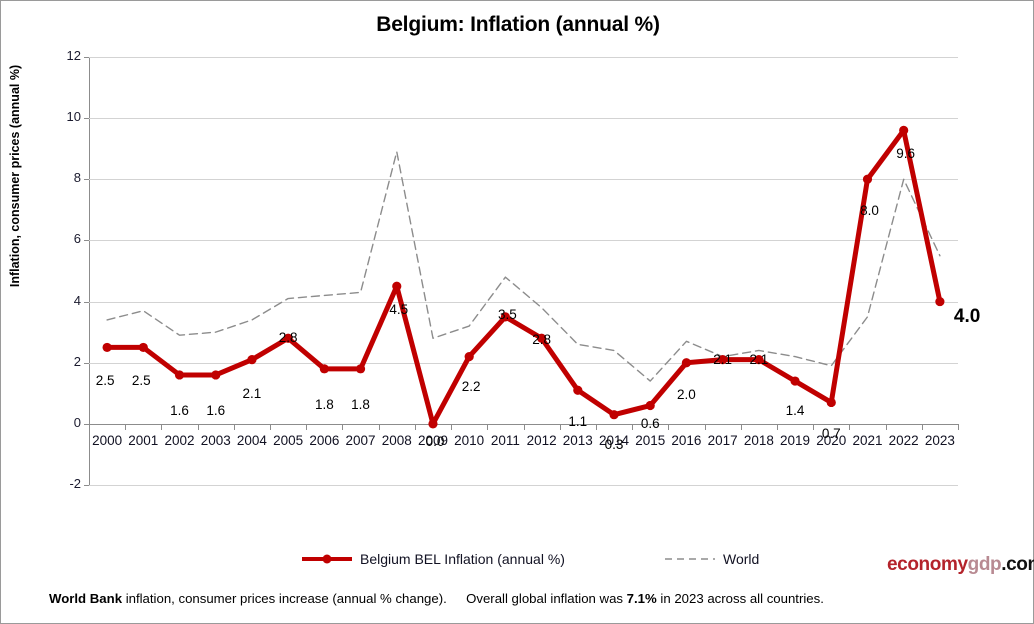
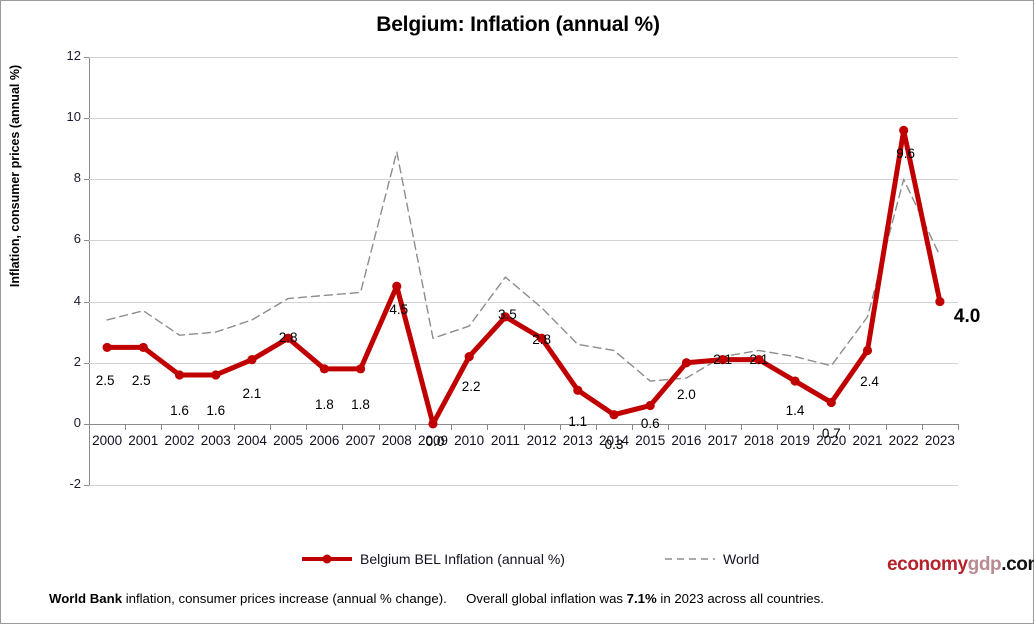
World/2016: 2.7 -> 1.5
Belgium BEL Inflation (annual %)/2021: 8.0 -> 2.4
